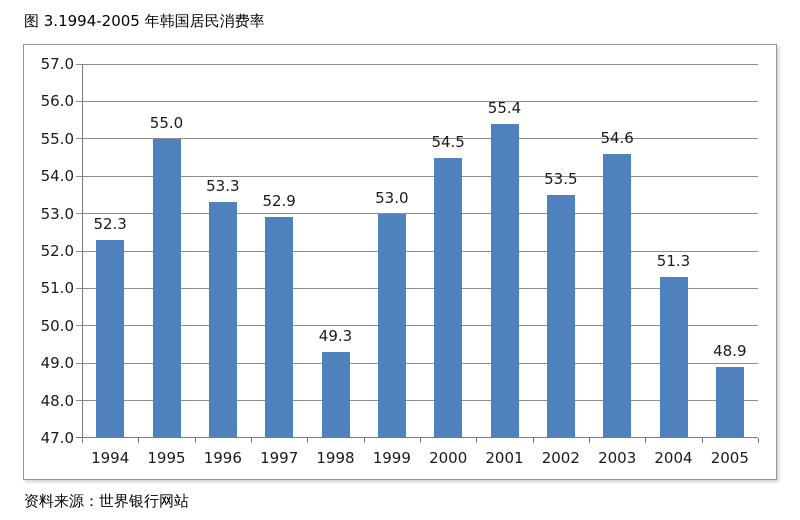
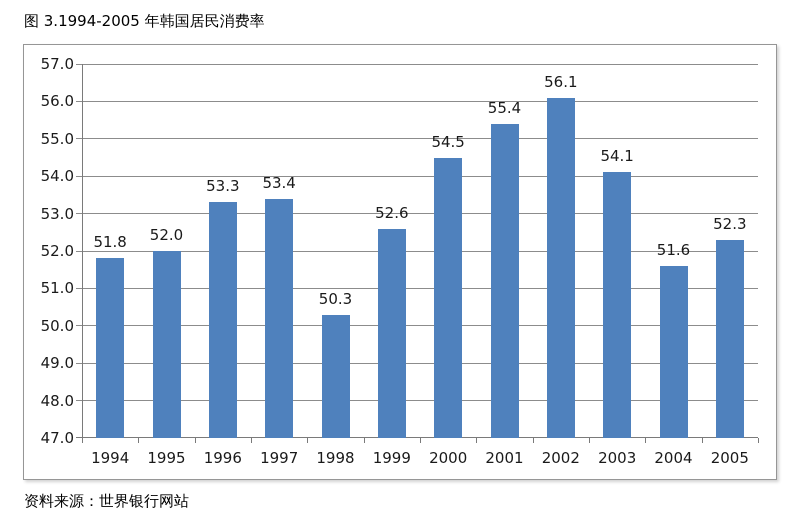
1994: 52.3 -> 51.8
1995: 55.0 -> 52.0
1997: 52.9 -> 53.4
1998: 49.3 -> 50.3
1999: 53.0 -> 52.6
2002: 53.5 -> 56.1
2003: 54.6 -> 54.1
2004: 51.3 -> 51.6
2005: 48.9 -> 52.3
